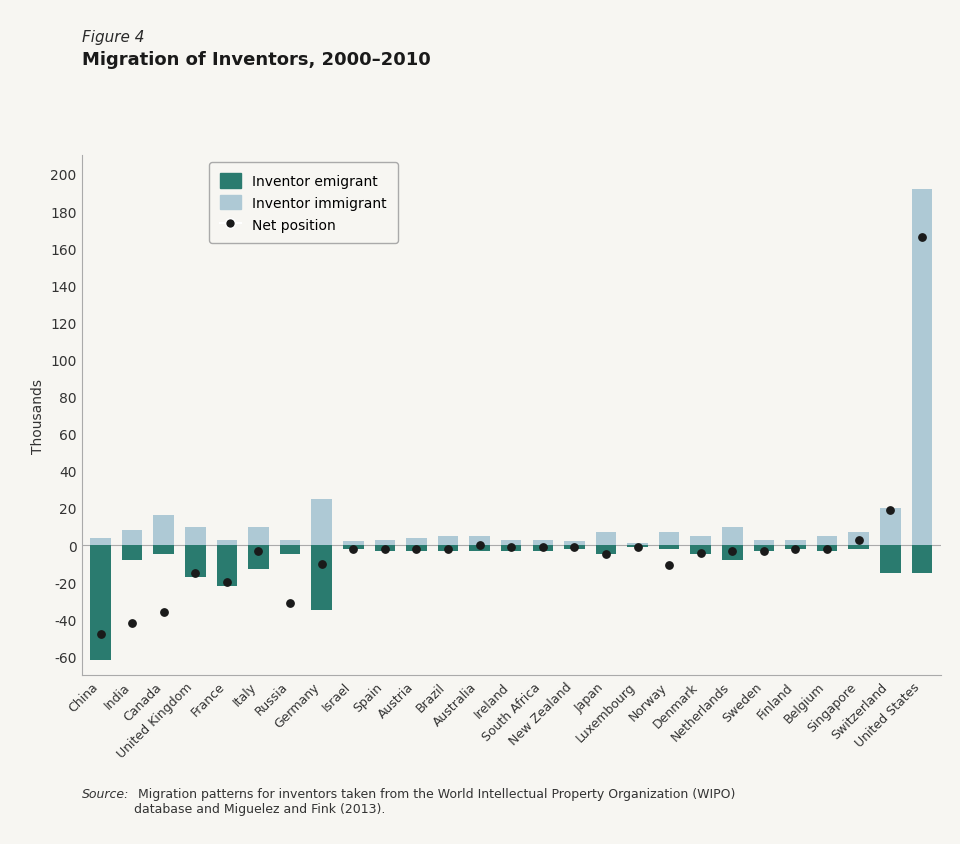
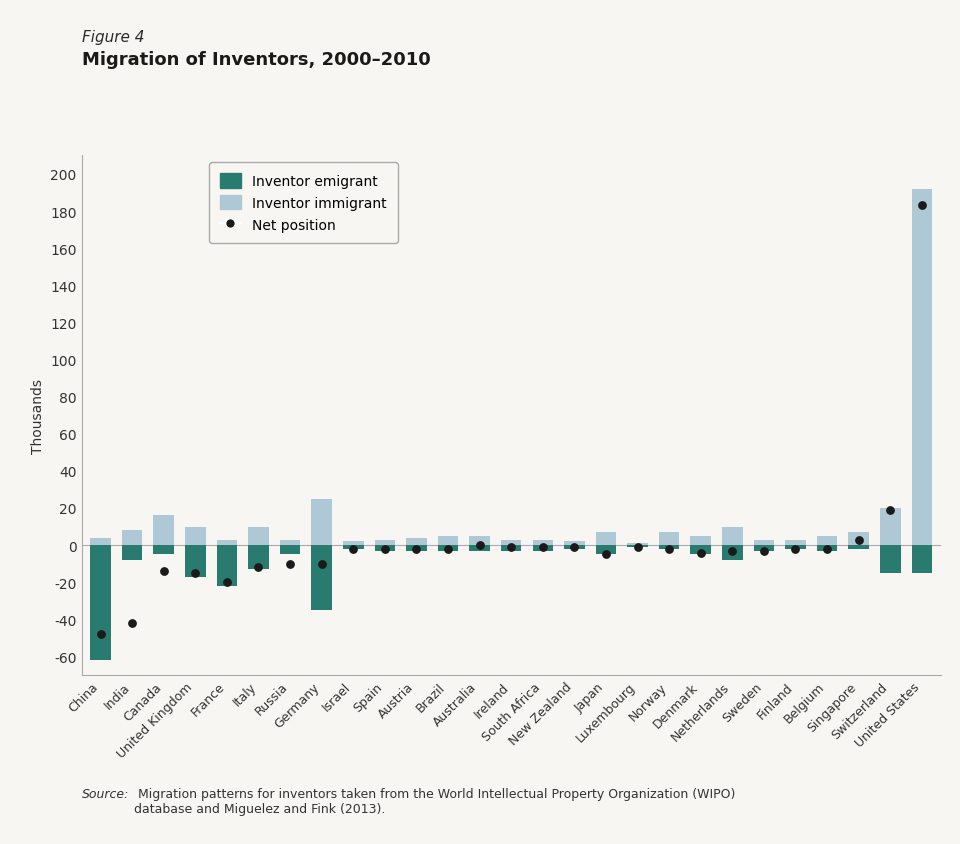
Net position/Canada: -36 -> -14
Net position/Italy: -3 -> -12
Net position/Russia: -31 -> -10
Net position/Norway: -11 -> -2
Net position/United States: 166 -> 183
